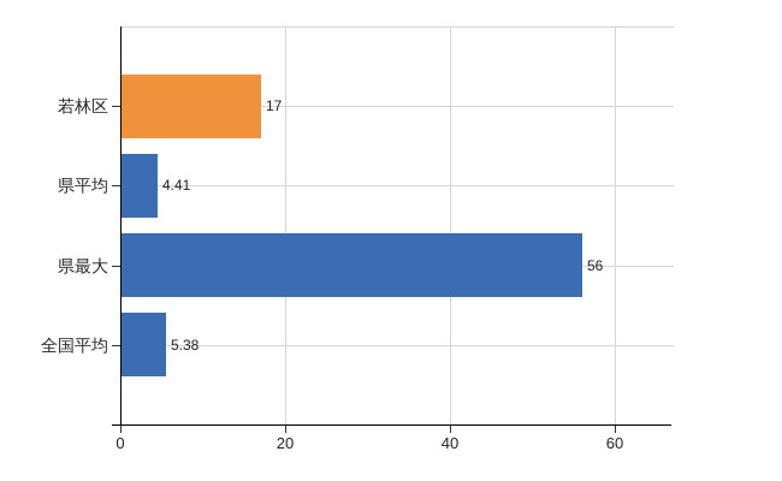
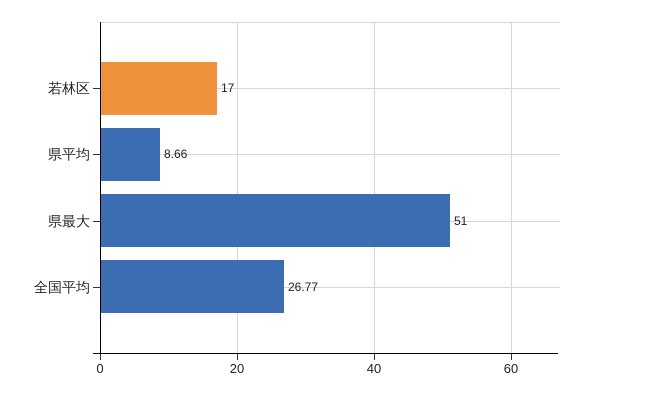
県平均: 4.41 -> 8.66
県最大: 56 -> 51
全国平均: 5.38 -> 26.77
